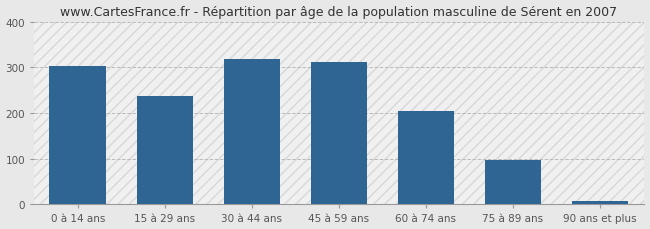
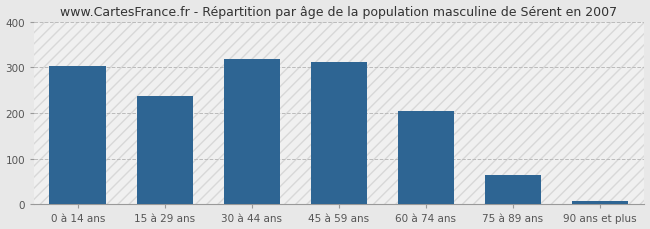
75 à 89 ans: 97 -> 65
